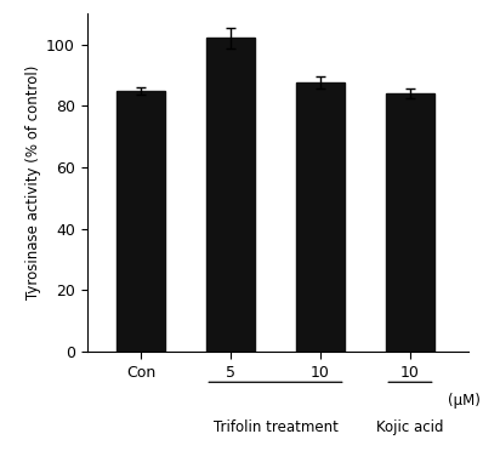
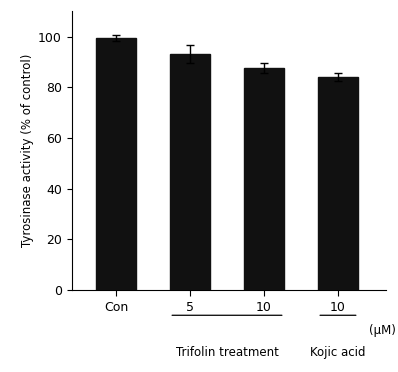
Con: 85.0 -> 99.5
5: 102.0 -> 93.0
